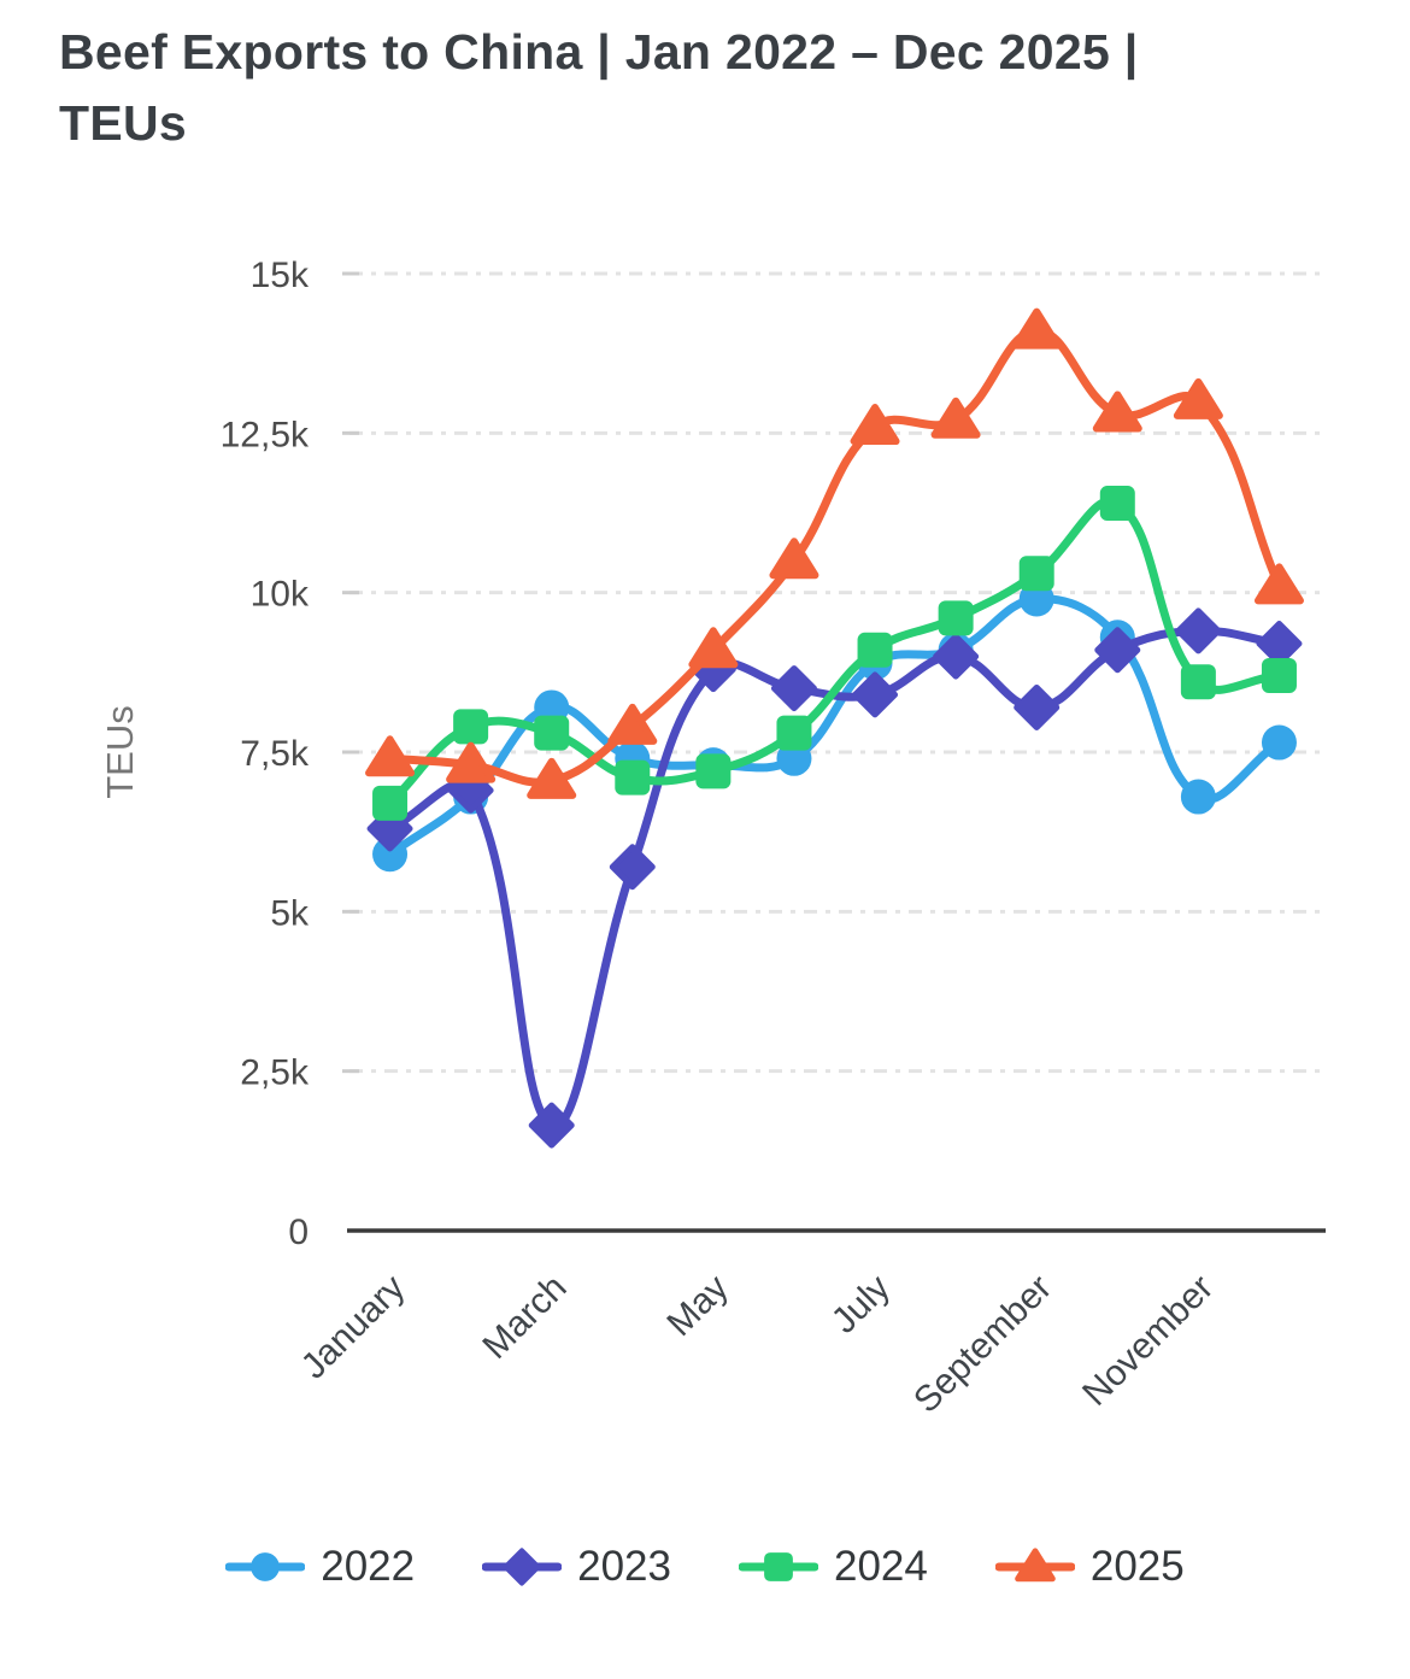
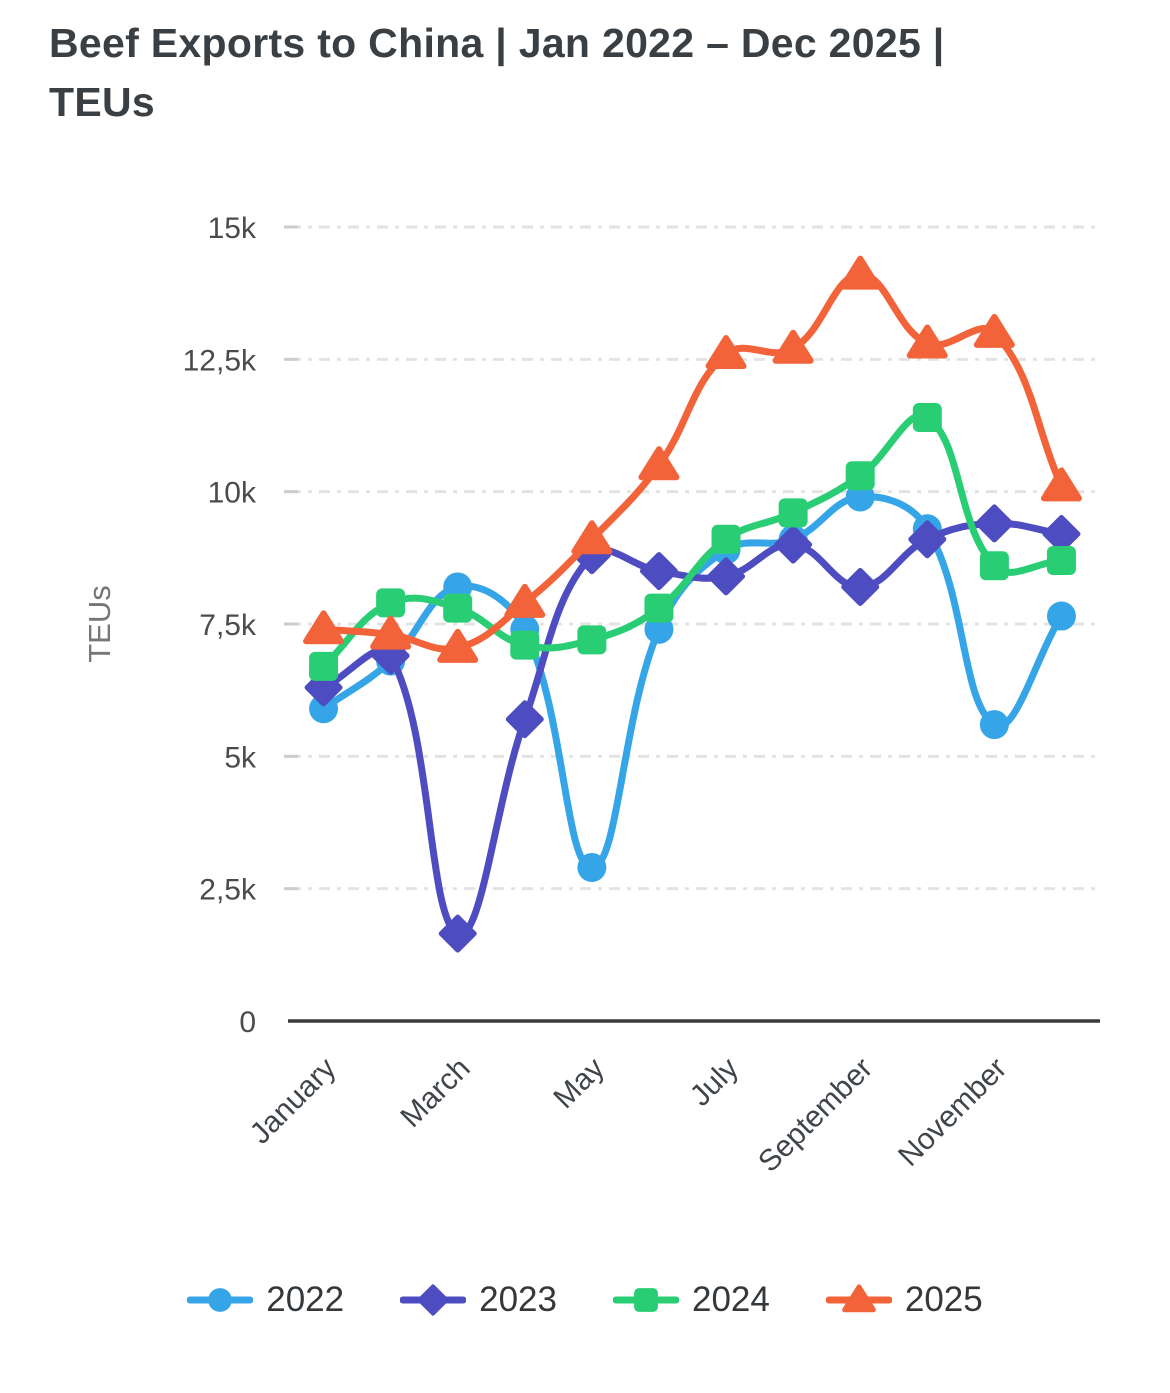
2022/May: 7,3k -> 2,9k
2022/November: 6,8k -> 5,6k
